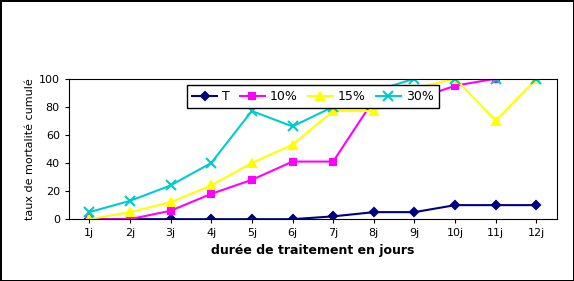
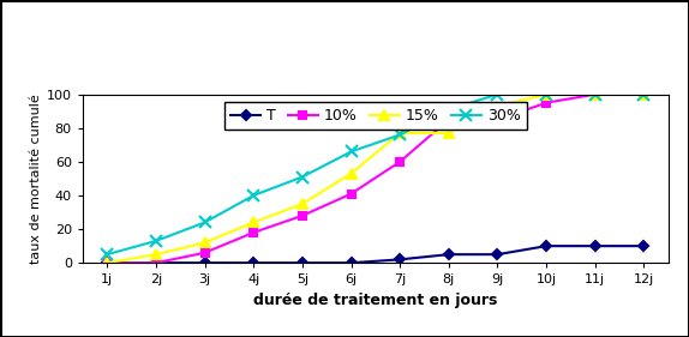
15%/5j: 40 -> 35
30%/5j: 77 -> 51
10%/7j: 41 -> 60
30%/7j: 80 -> 76
15%/11j: 70 -> 100
